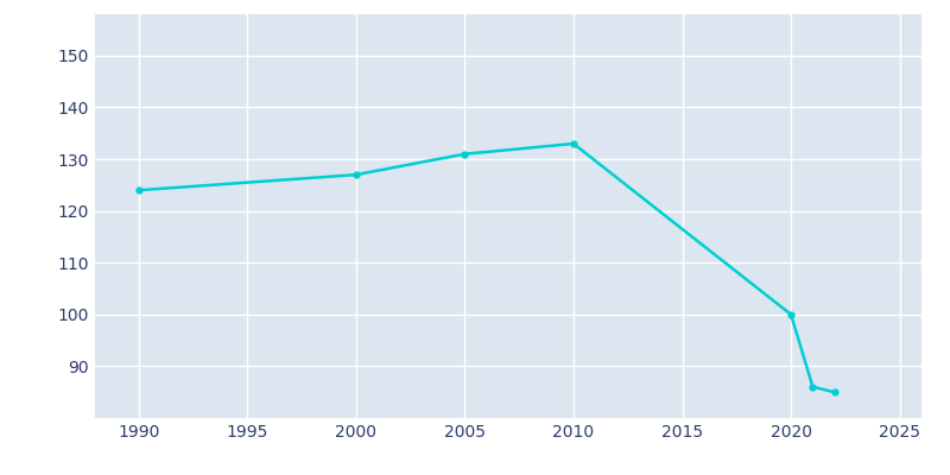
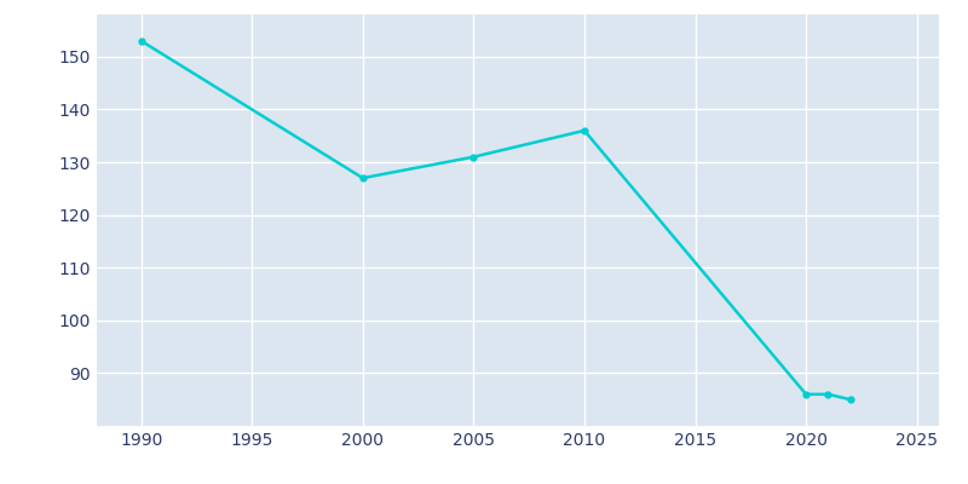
1990: 124 -> 153
2010: 133 -> 136
2020: 100 -> 86
